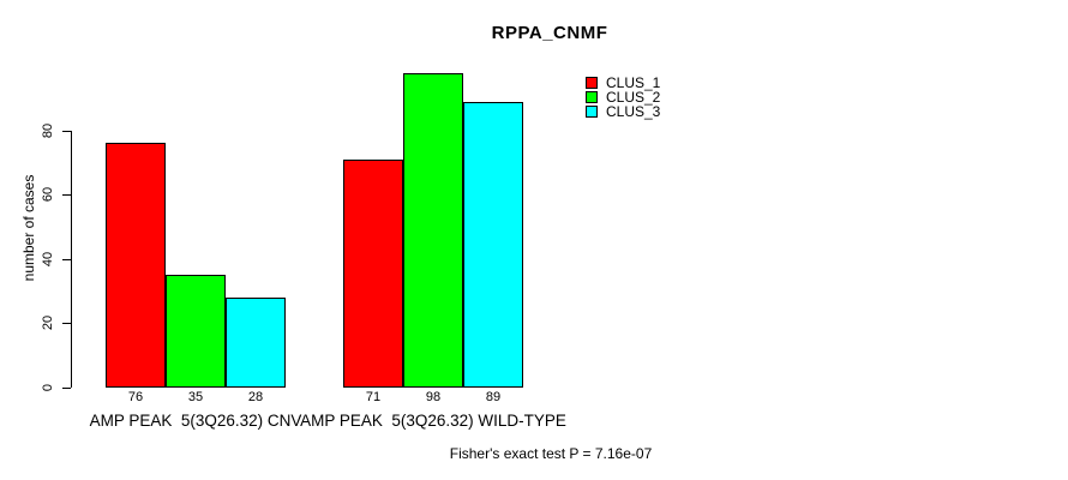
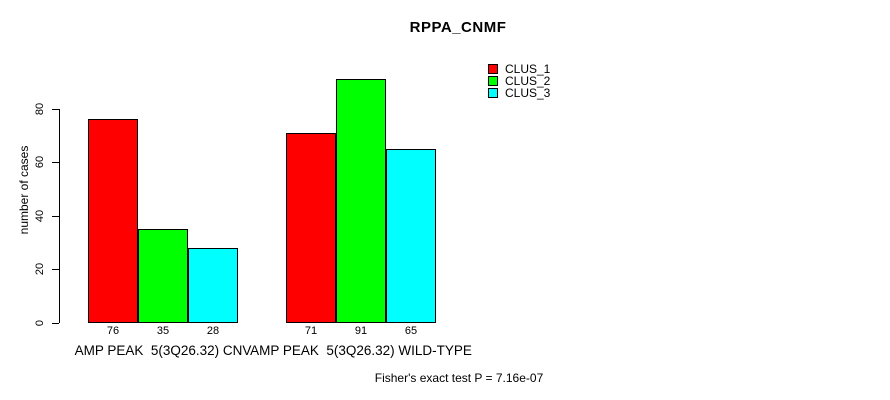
CLUS_2/AMP PEAK 5(3Q26.32) WILD-TYPE: 98 -> 91
CLUS_3/AMP PEAK 5(3Q26.32) WILD-TYPE: 89 -> 65
